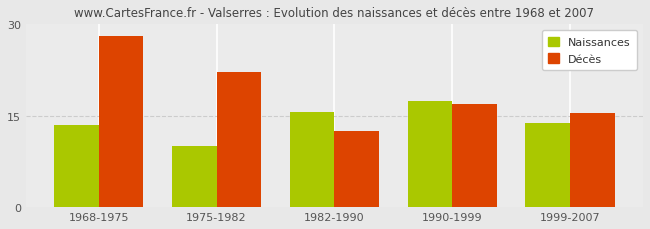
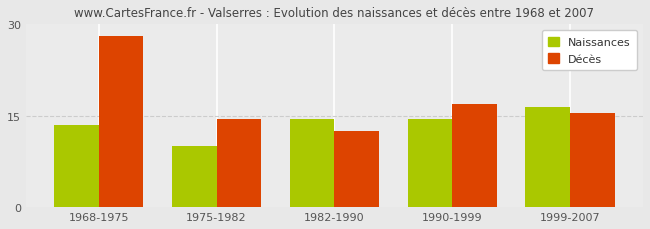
Décès/1975-1982: 22.2 -> 14.5
Naissances/1982-1990: 15.6 -> 14.5
Naissances/1990-1999: 17.4 -> 14.5
Naissances/1999-2007: 13.8 -> 16.5
